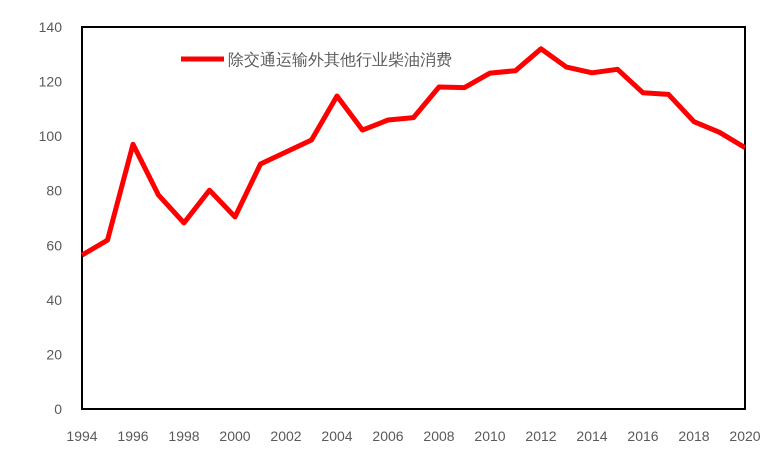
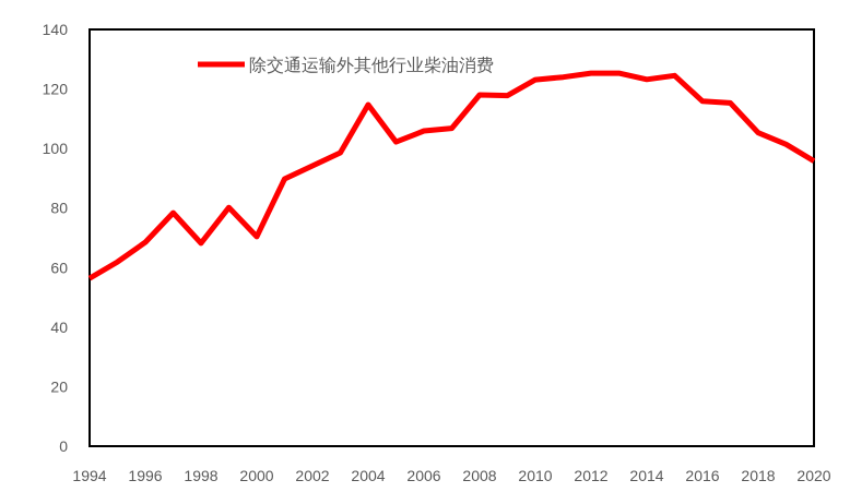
1996: 97 -> 68
2012: 132 -> 125
